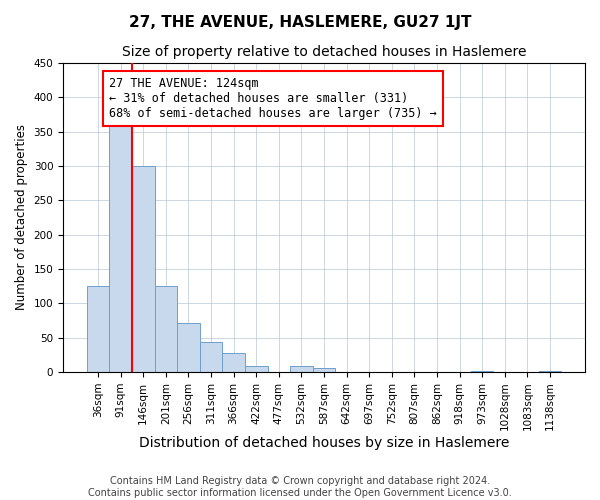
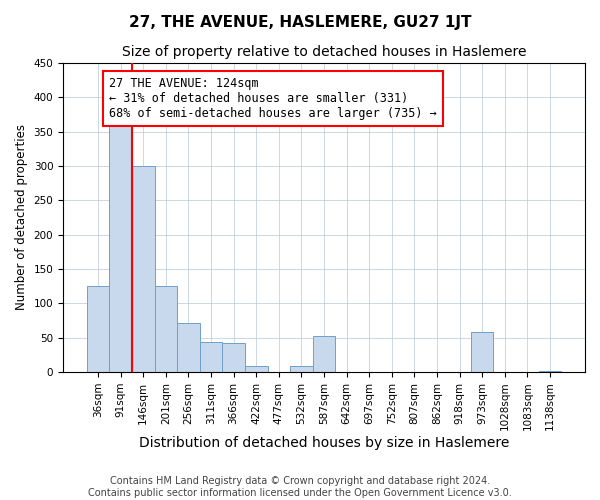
366sqm: 28 -> 42
587sqm: 6 -> 52
973sqm: 2 -> 58
